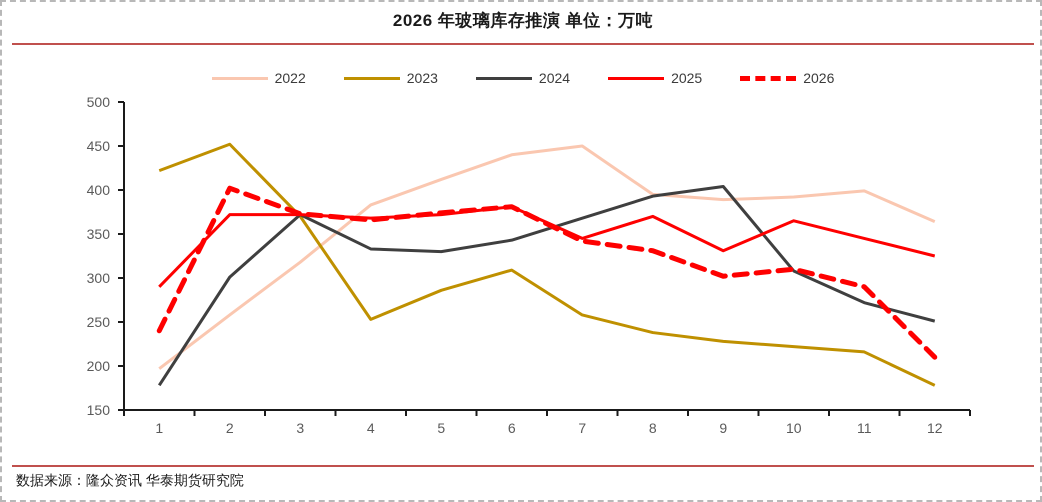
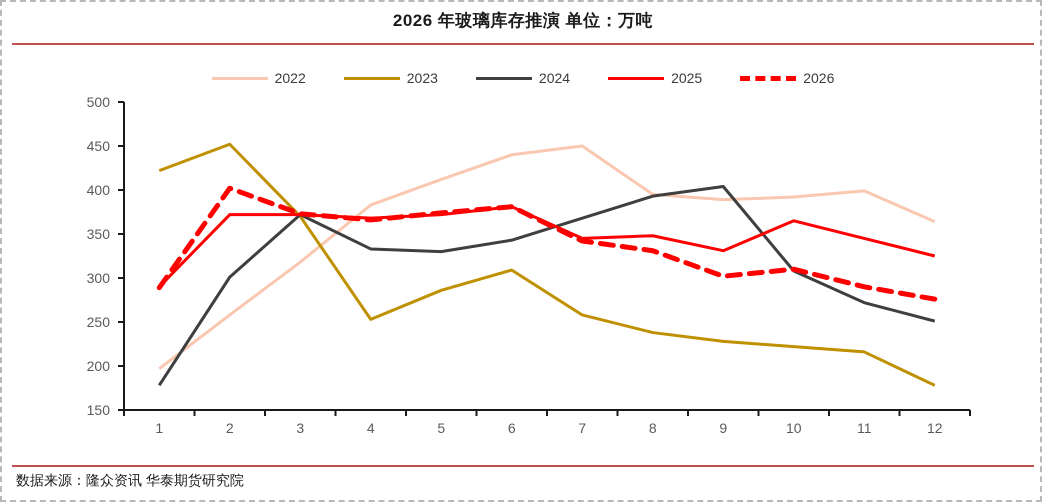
2026/1: 240 -> 290
2025/8: 370 -> 350
2026/12: 210 -> 280
